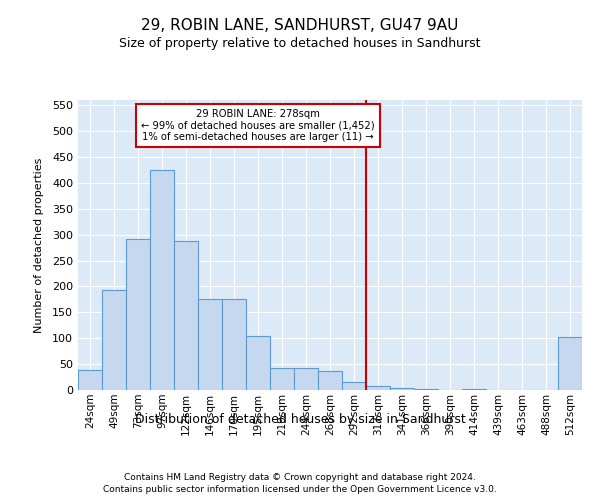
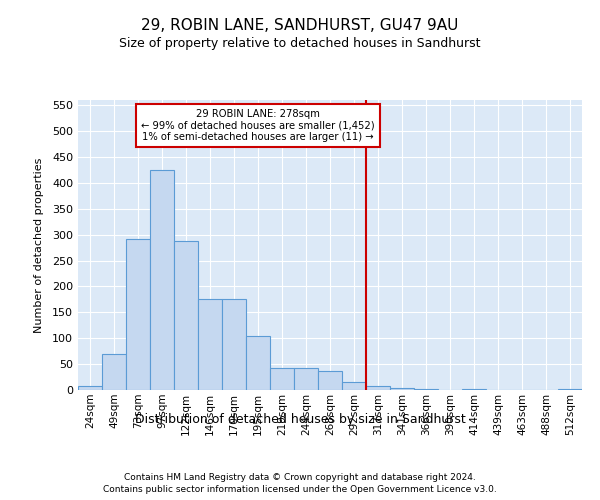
24sqm: 38 -> 8
49sqm: 194 -> 70
512sqm: 102 -> 2
